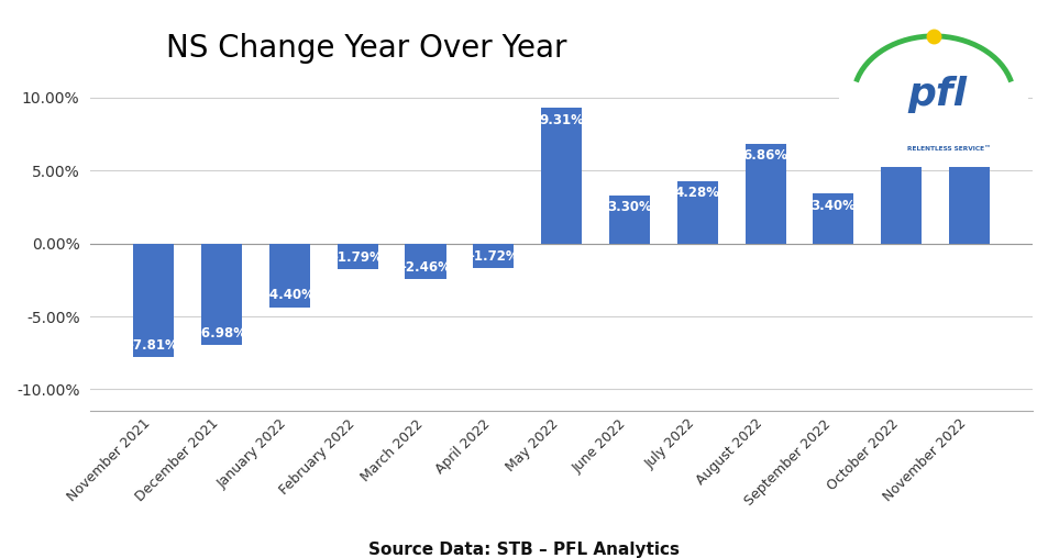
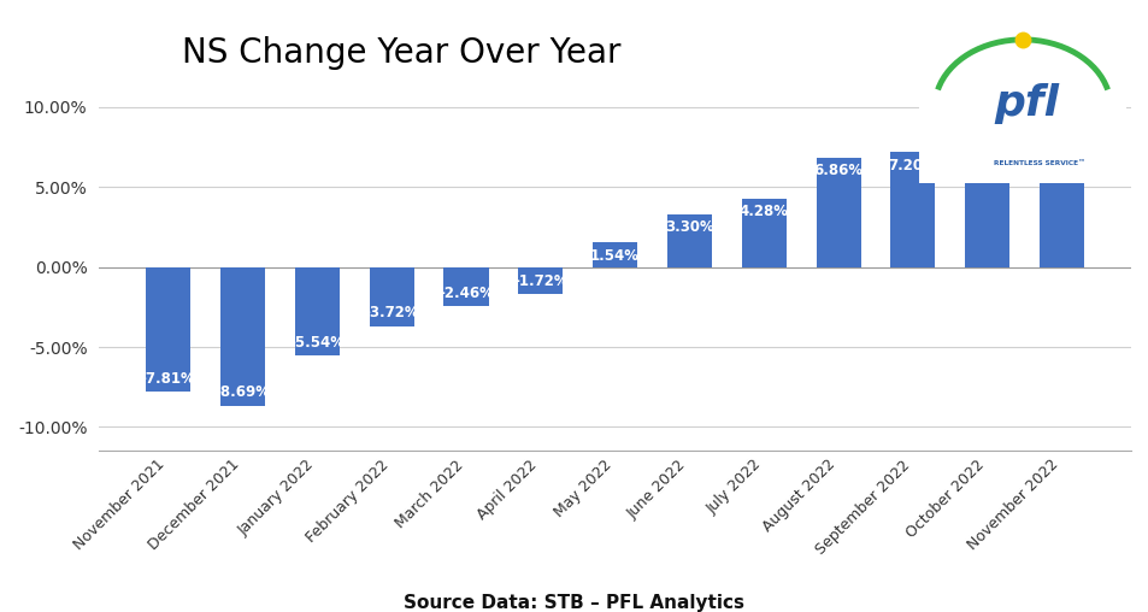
December 2021: -6.98% -> -8.69%
January 2022: -4.40% -> -5.54%
February 2022: -1.79% -> -3.72%
May 2022: 9.31% -> 1.54%
September 2022: 3.4% -> 7.2%
